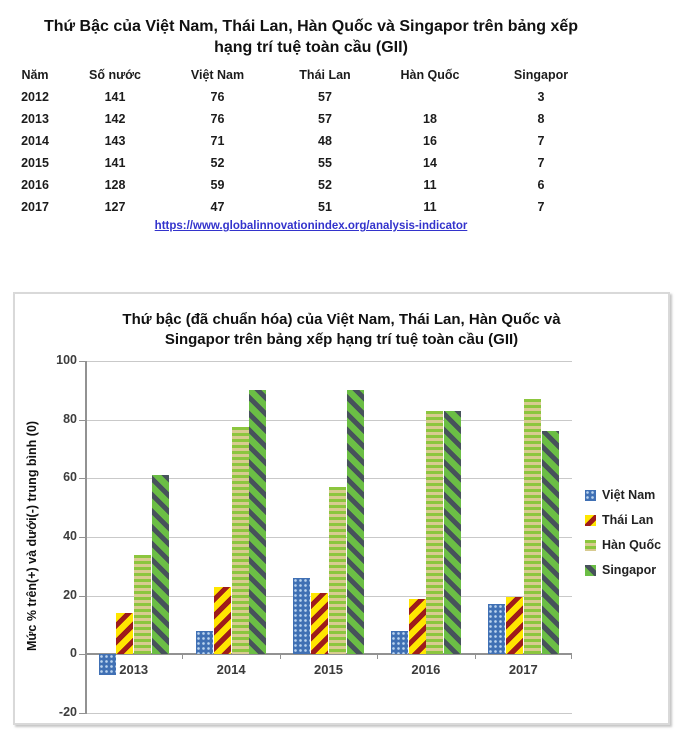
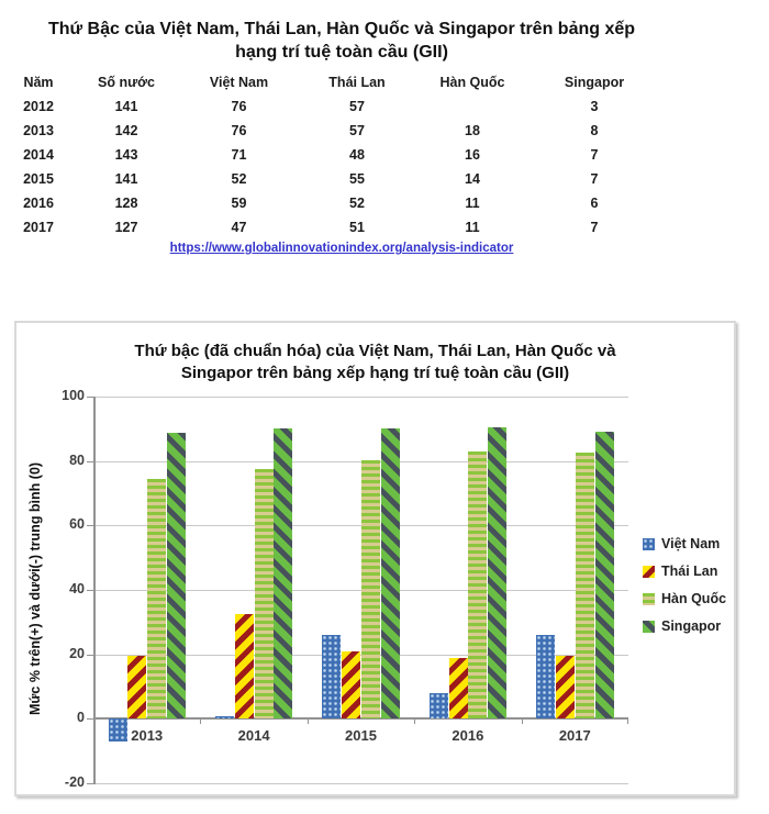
Thái Lan/2013: 14 -> 20
Hàn Quốc/2013: 34 -> 75
Singapor/2013: 61 -> 89
Việt Nam/2014: 8 -> 1
Thái Lan/2014: 23 -> 32
Hàn Quốc/2015: 57 -> 80
Singapor/2016: 83 -> 91
Việt Nam/2017: 17 -> 26
Hàn Quốc/2017: 87 -> 83
Singapor/2017: 76 -> 89
